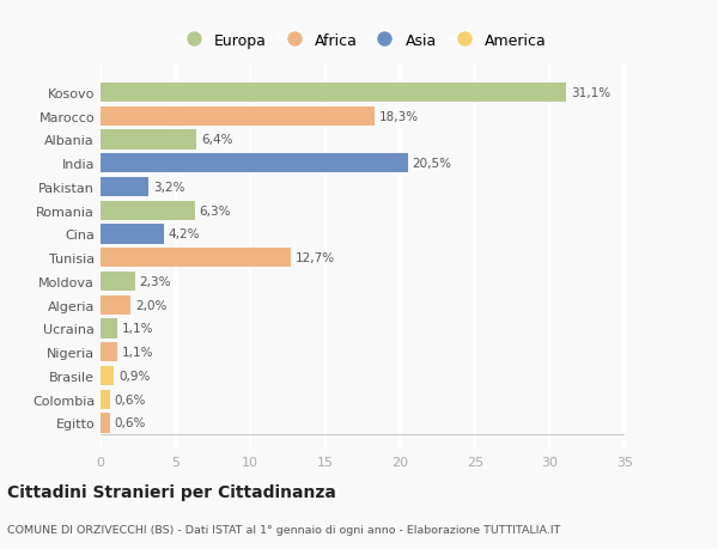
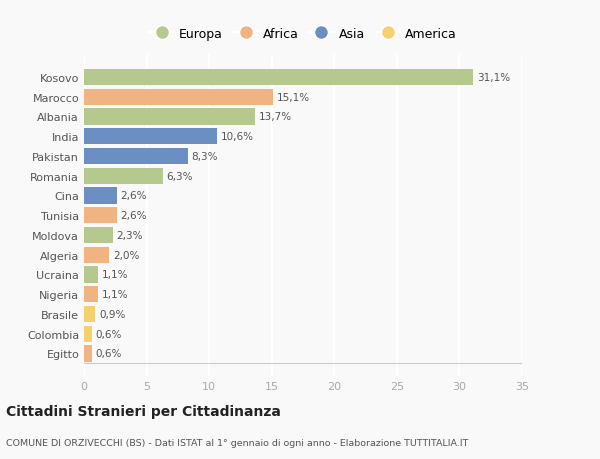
Marocco: 18,3% -> 15,1%
Albania: 6,4% -> 13,7%
India: 20,5% -> 10,6%
Pakistan: 3,2% -> 8,3%
Cina: 4,2% -> 2,6%
Tunisia: 12,7% -> 2,6%
